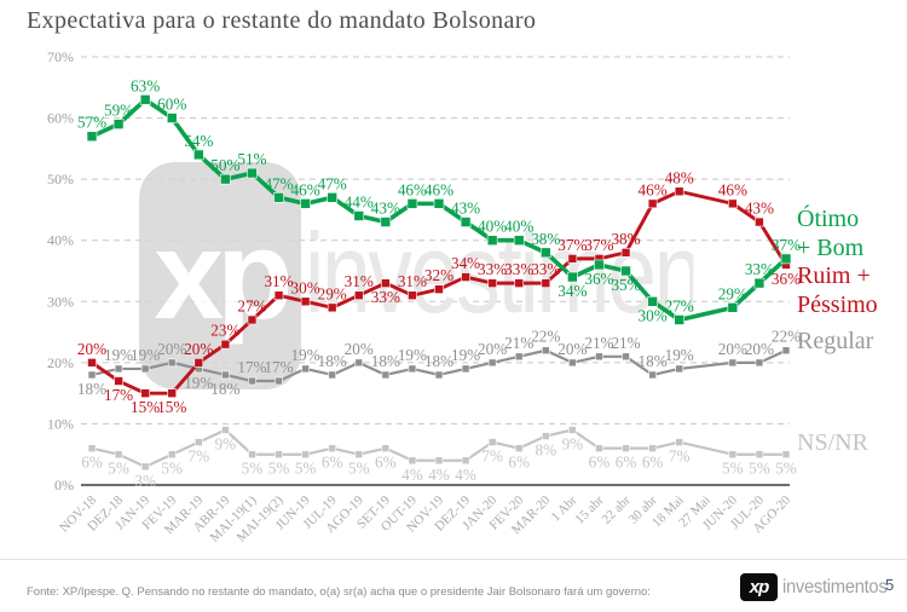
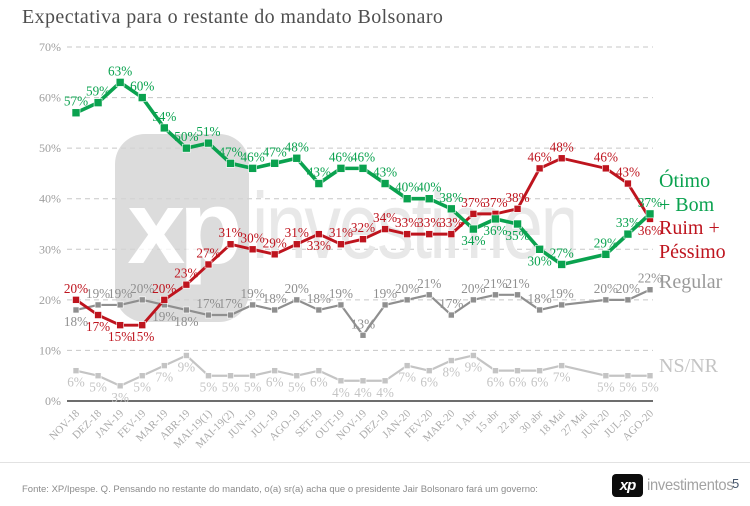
Ótimo + Bom/AGO-19: 44% -> 48%
Regular/NOV-19: 18% -> 13%
Regular/MAR-20: 22% -> 17%
